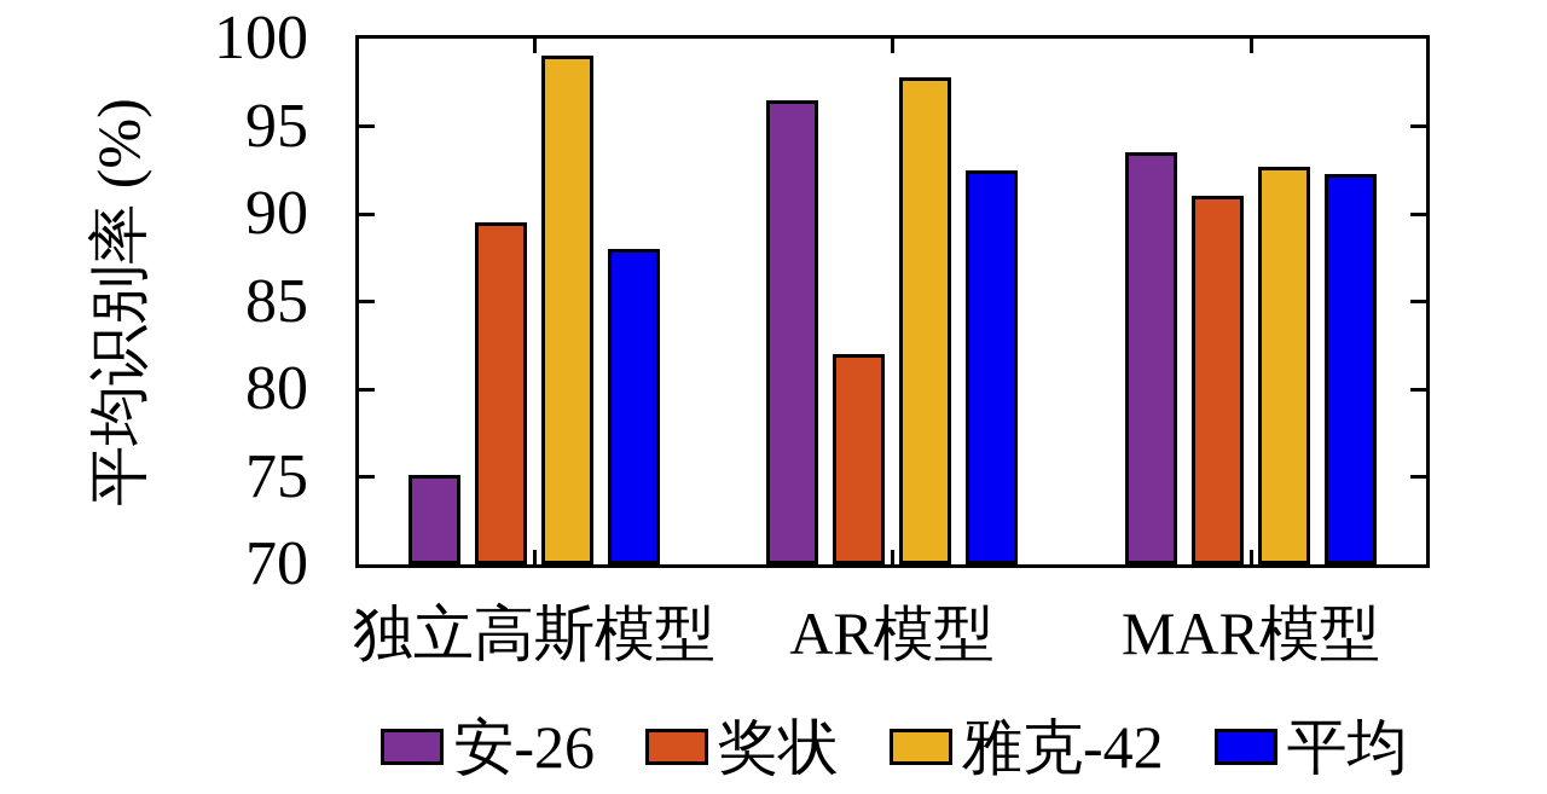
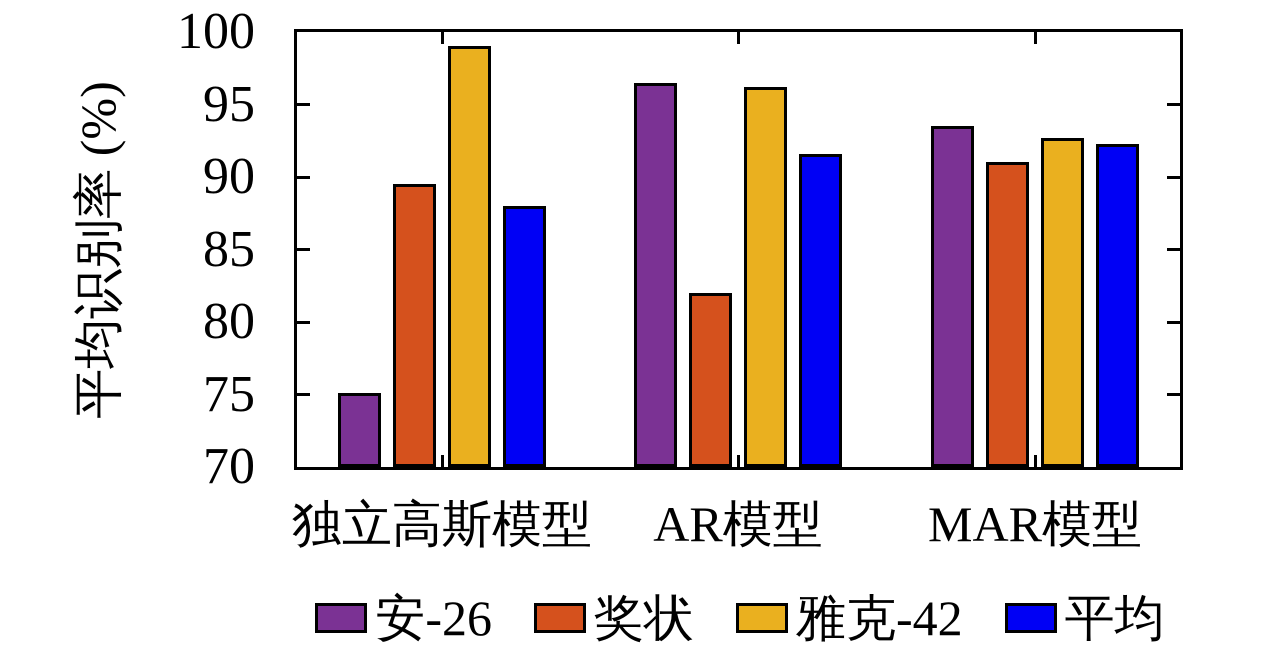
雅克-42/AR模型: 97.8 -> 96.2
平均/AR模型: 92.5 -> 91.6
